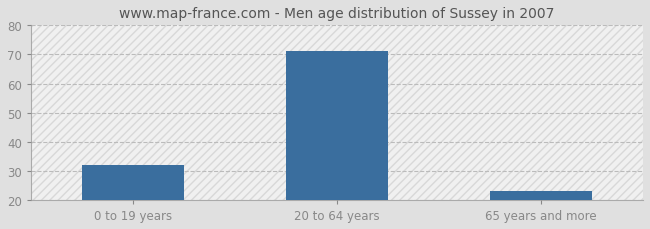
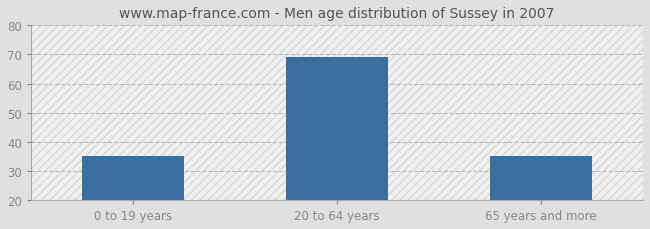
0 to 19 years: 32 -> 35
20 to 64 years: 71 -> 69
65 years and more: 23 -> 35
